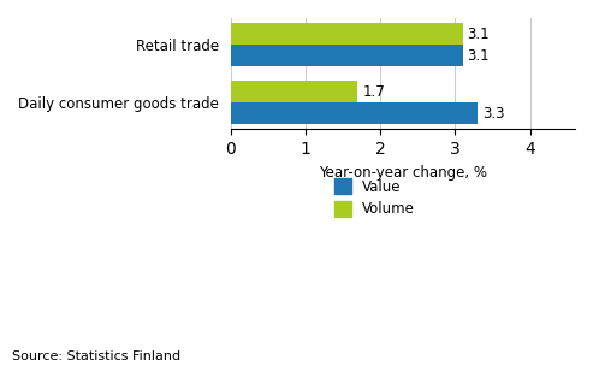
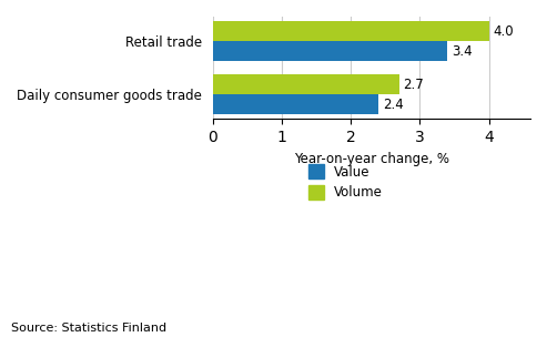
Volume/Retail trade: 3.1 -> 4.0
Value/Retail trade: 3.1 -> 3.4
Volume/Daily consumer goods trade: 1.7 -> 2.7
Value/Daily consumer goods trade: 3.3 -> 2.4
